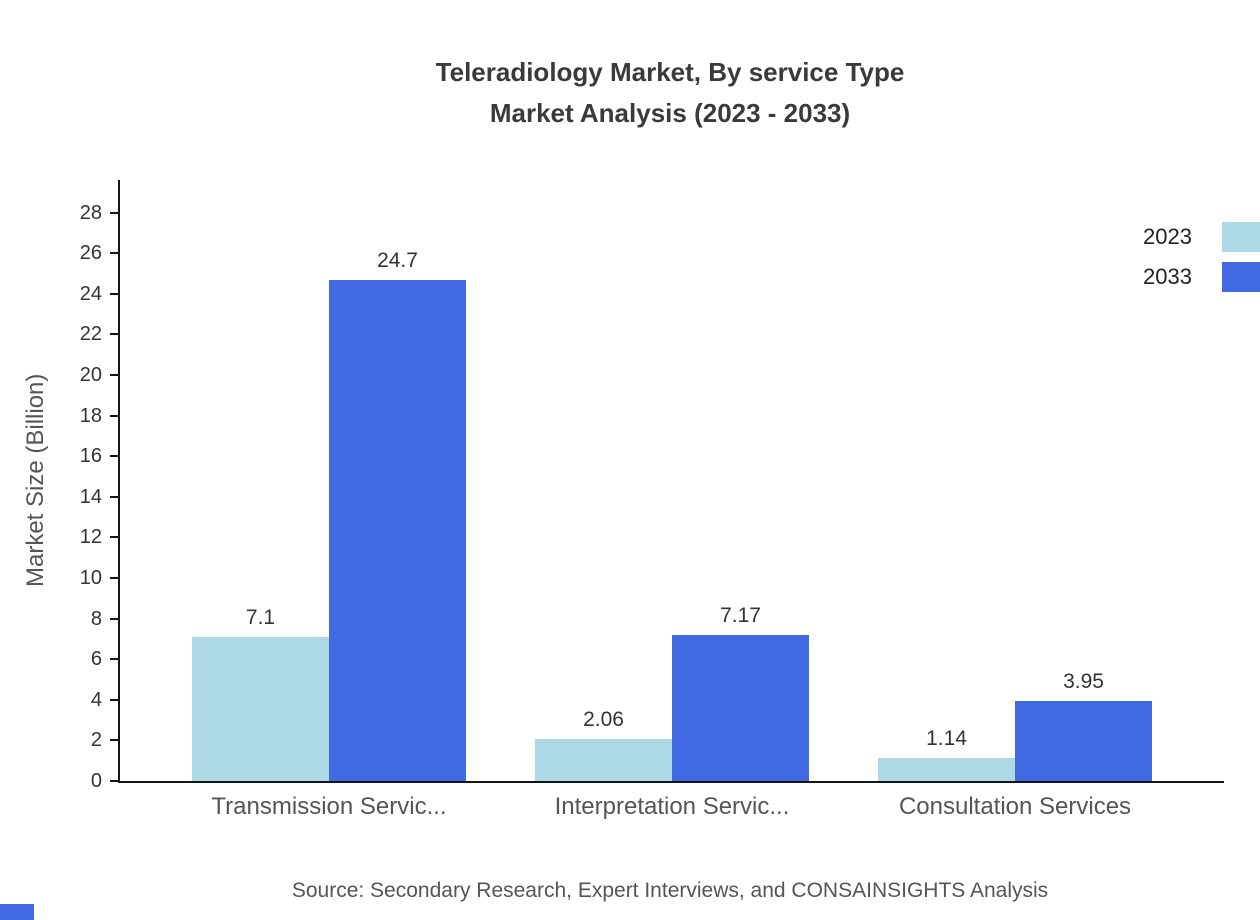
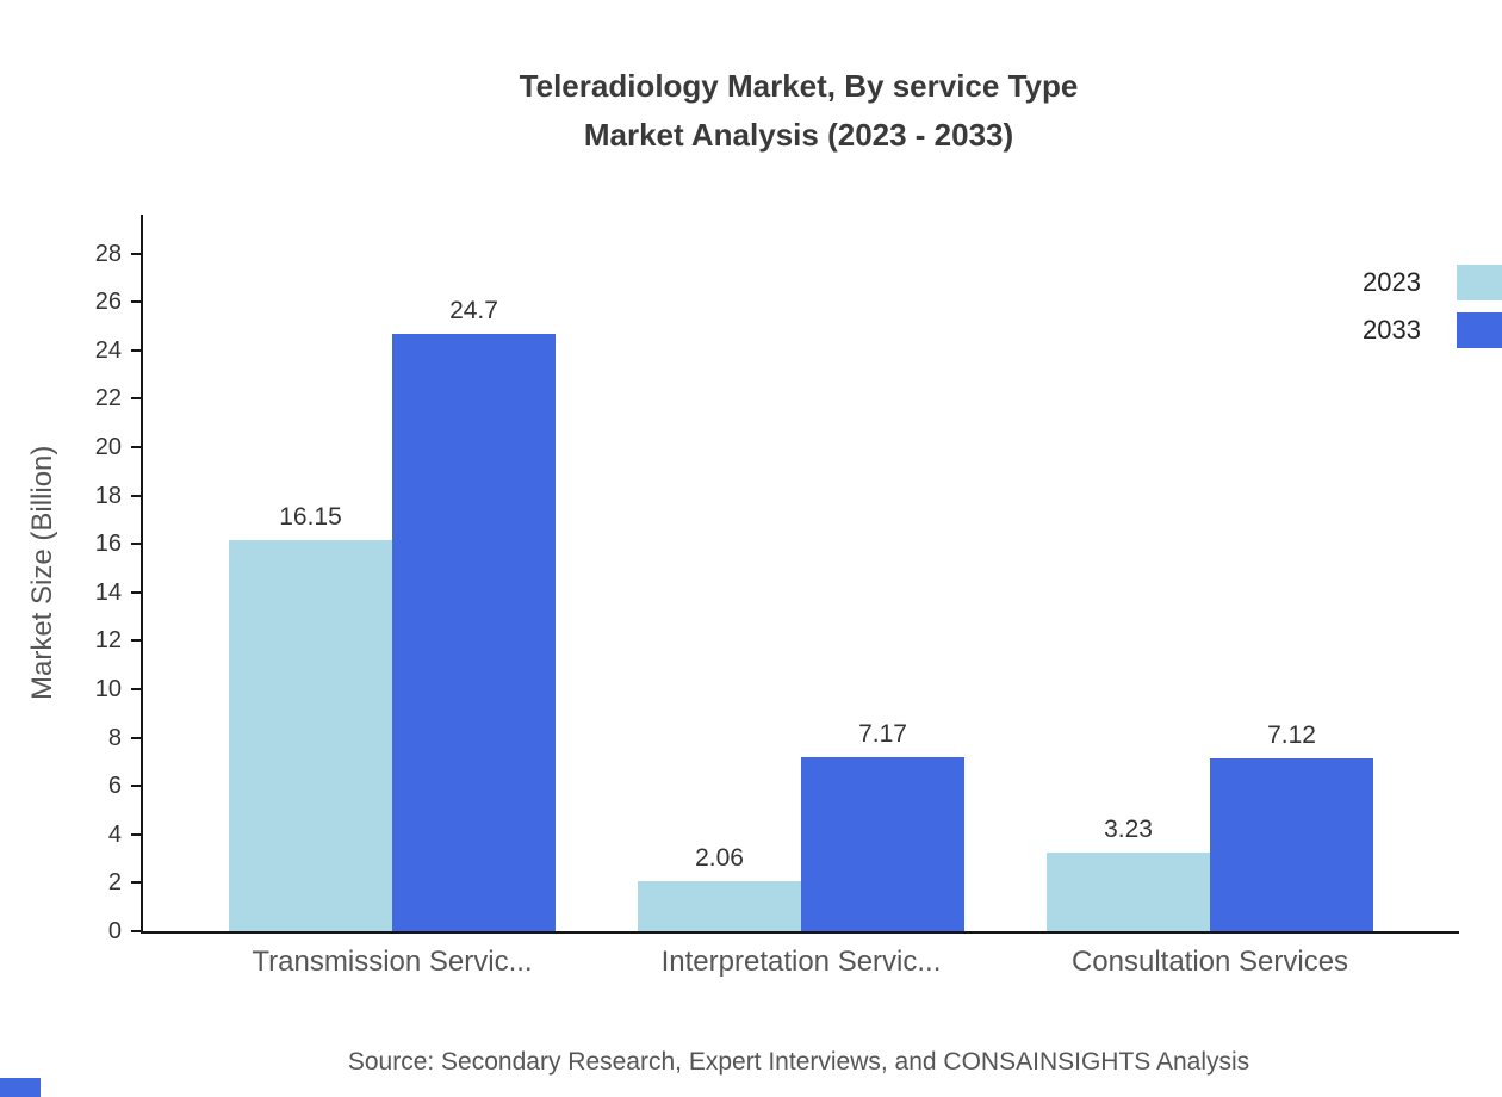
2023/Transmission Servic...: 7.1 -> 16.15
2023/Consultation Services: 1.14 -> 3.23
2033/Consultation Services: 3.95 -> 7.12
